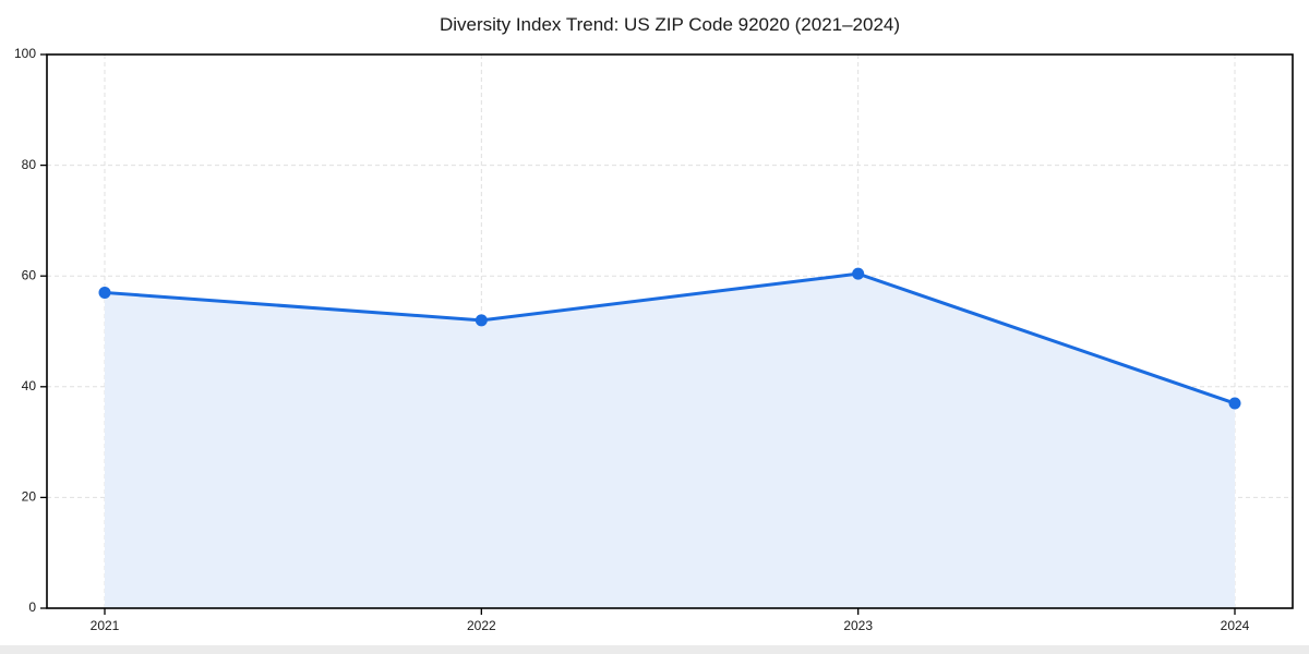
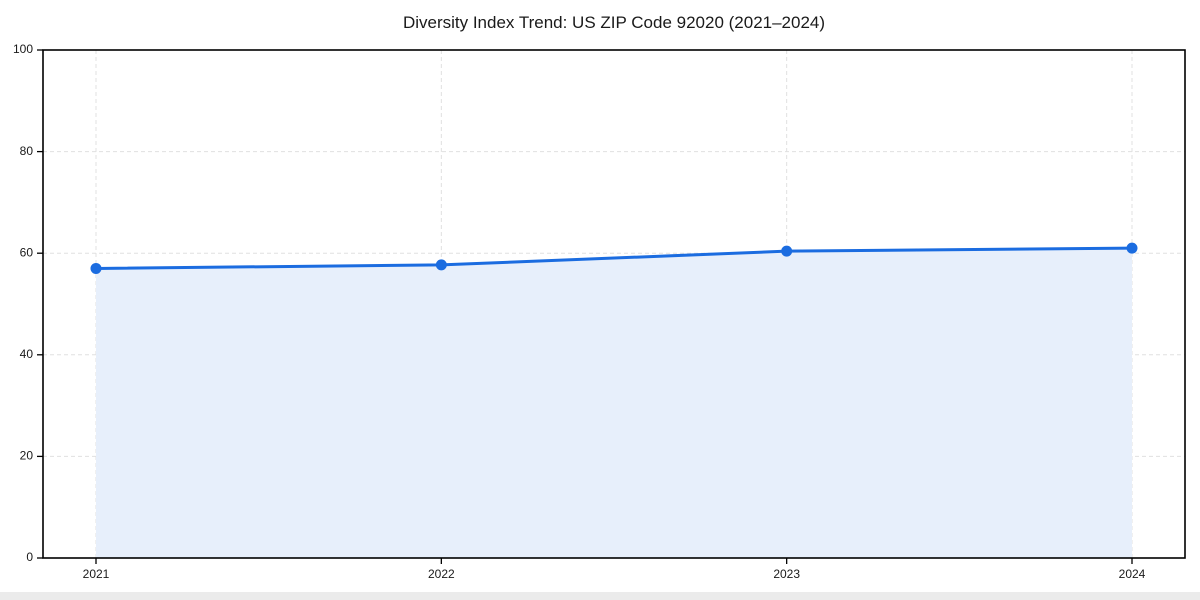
2022: 52 -> 58
2024: 37 -> 61
